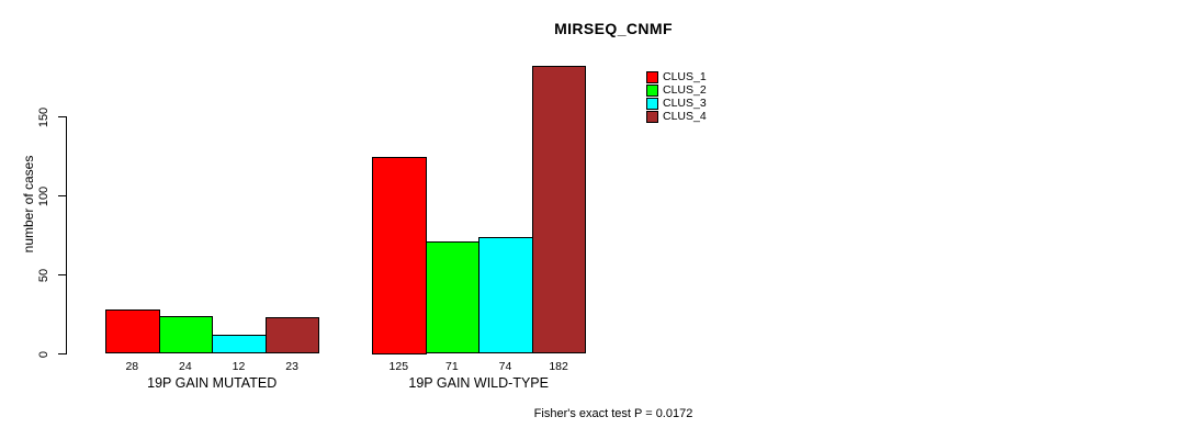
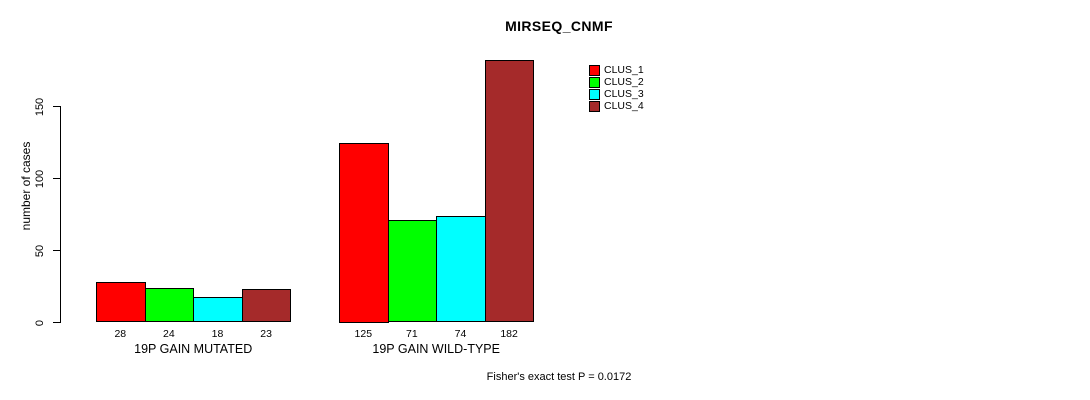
CLUS_3/19P GAIN MUTATED: 12 -> 18
